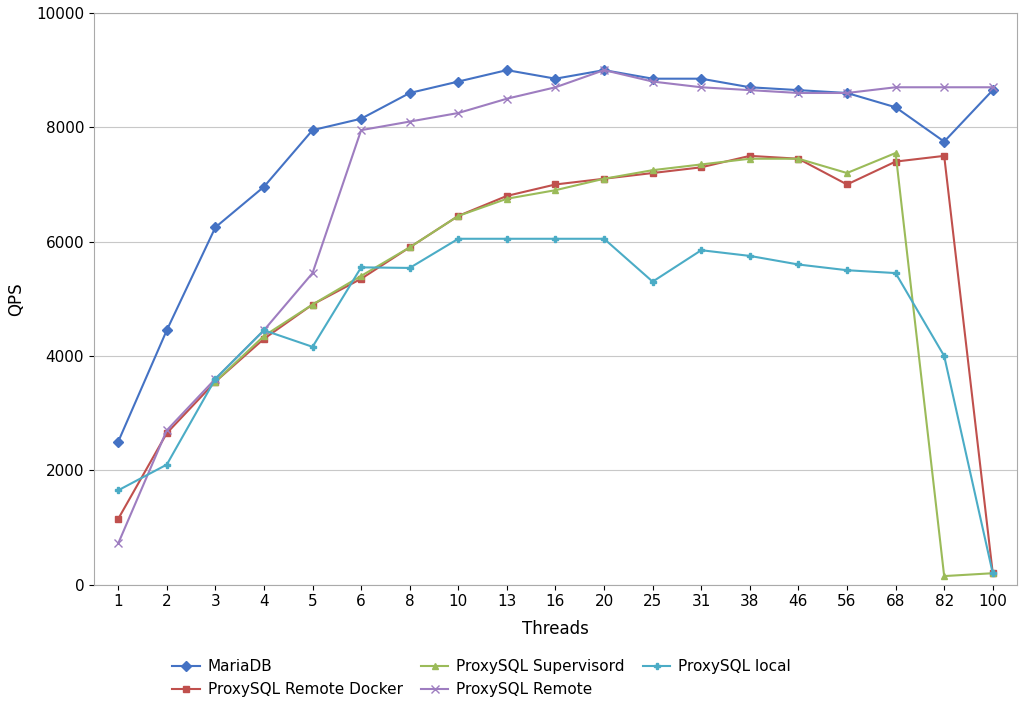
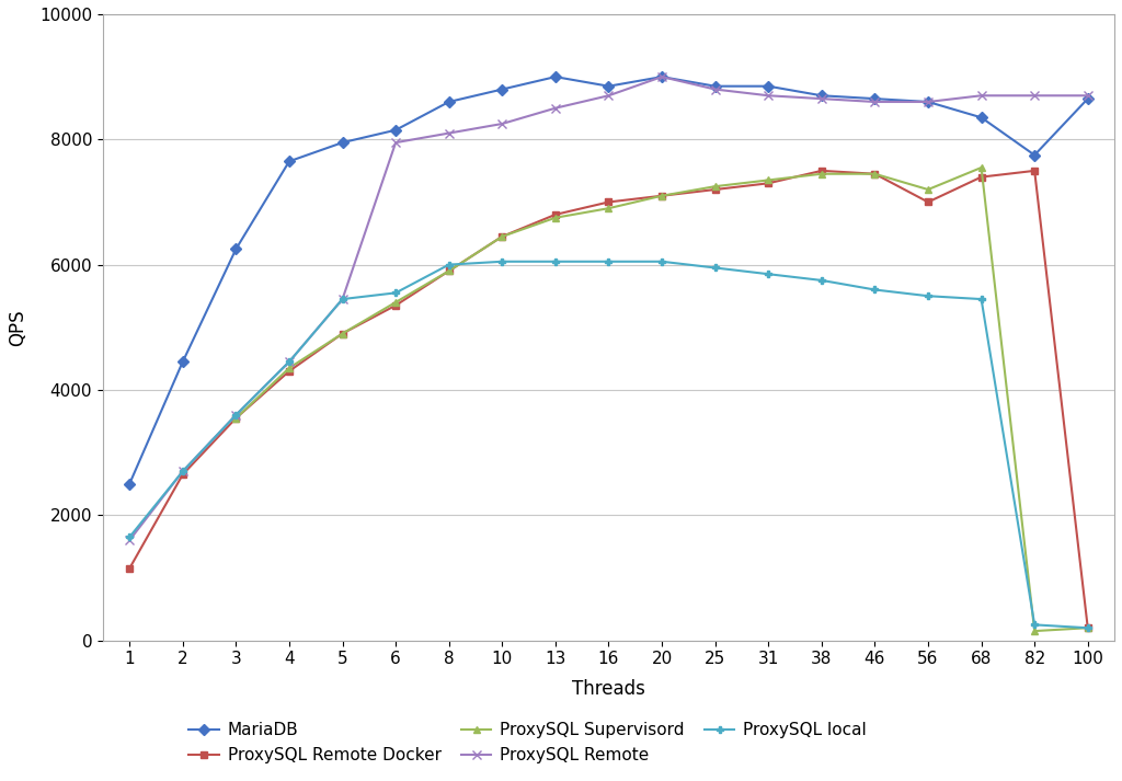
ProxySQL Remote/1: 720 -> 1600
ProxySQL local/2: 2100 -> 2700
MariaDB/4: 6960 -> 7650
ProxySQL local/5: 4160 -> 5450
ProxySQL local/8: 5540 -> 6000
ProxySQL local/25: 5300 -> 5950
ProxySQL local/82: 4000 -> 250
